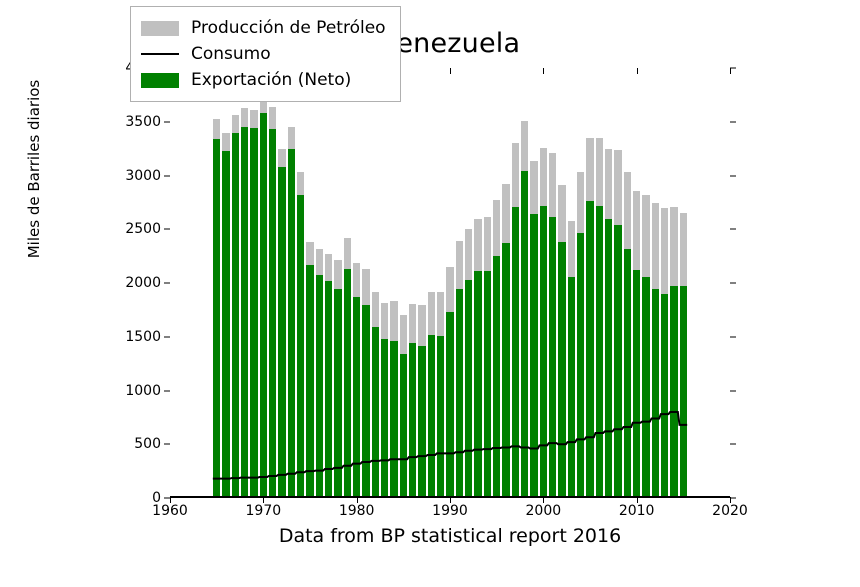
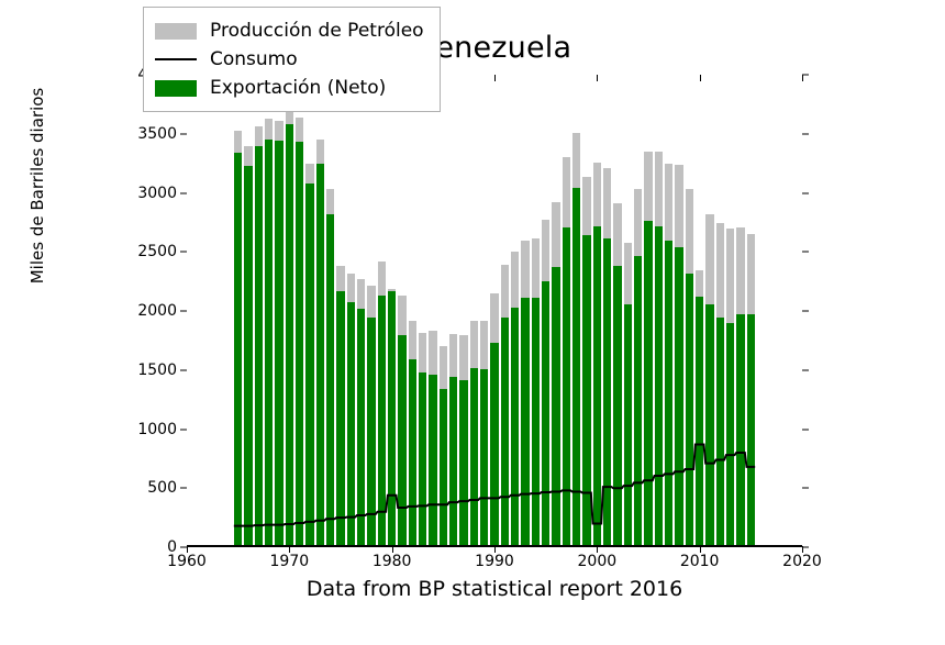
Exportación (Neto)/1980: 1850 -> 2150
Consumo/1980: 320 -> 440
Consumo/2000: 490 -> 200
Producción de Petróleo/2010: 2840 -> 2330
Consumo/2010: 700 -> 870
